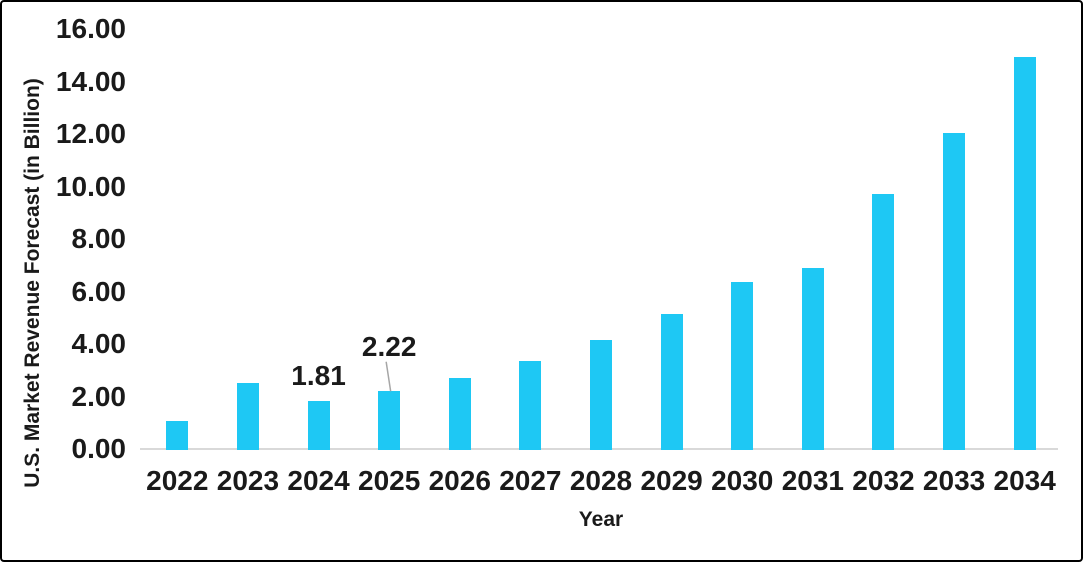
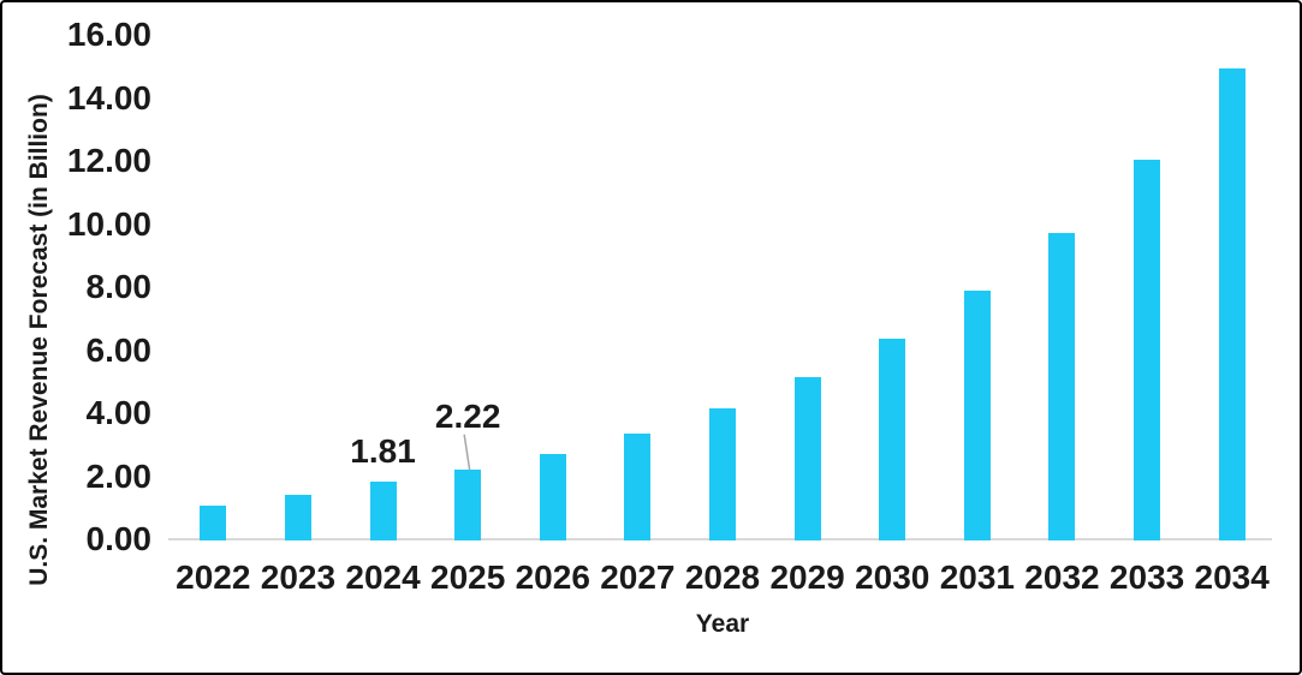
2023: 2.5 -> 1.4
2031: 6.9 -> 7.9
